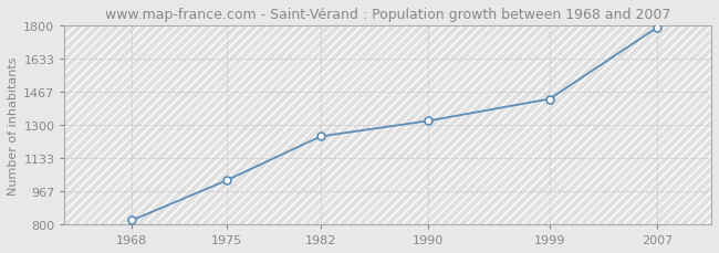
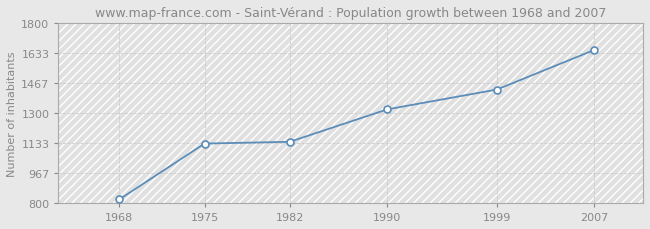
1975: 1020 -> 1130
1982: 1240 -> 1140
2007: 1790 -> 1650
